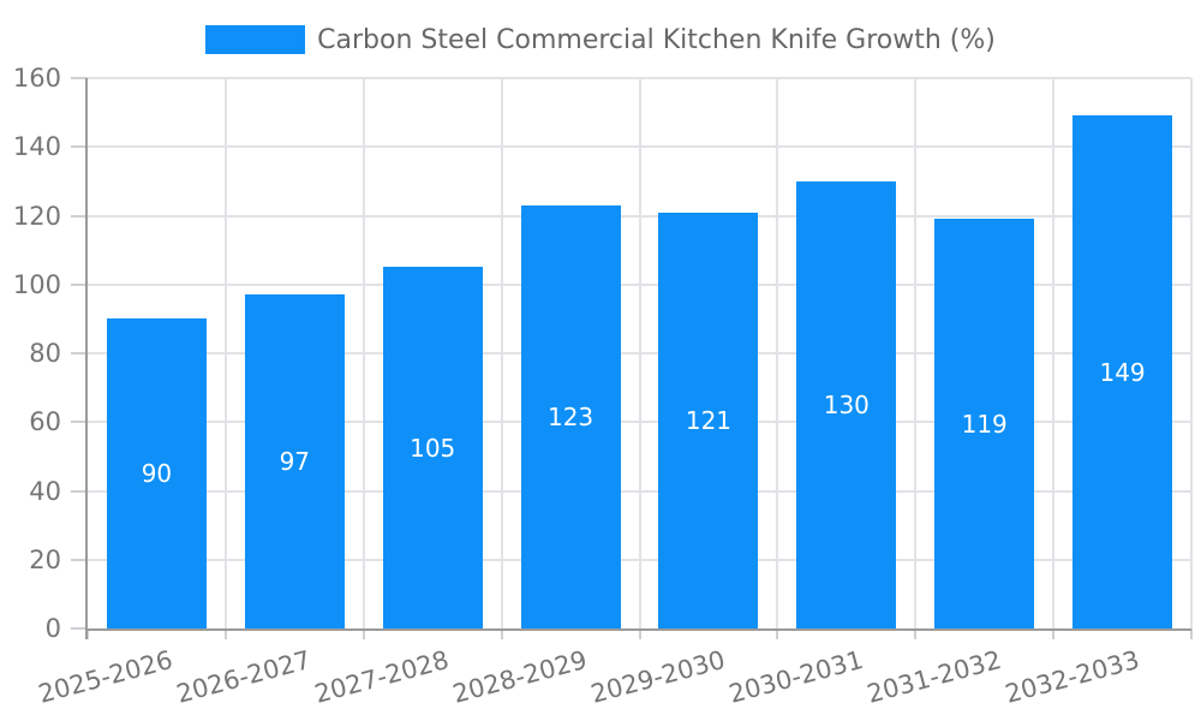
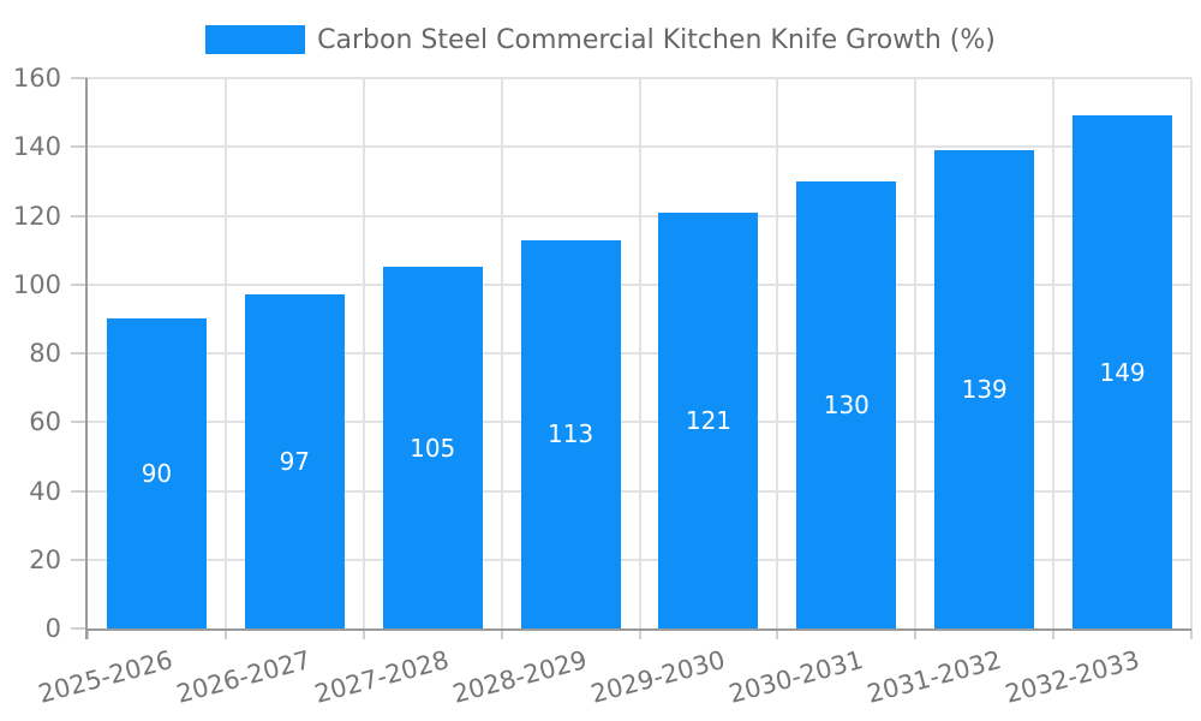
2028-2029: 123 -> 113
2031-2032: 119 -> 139
